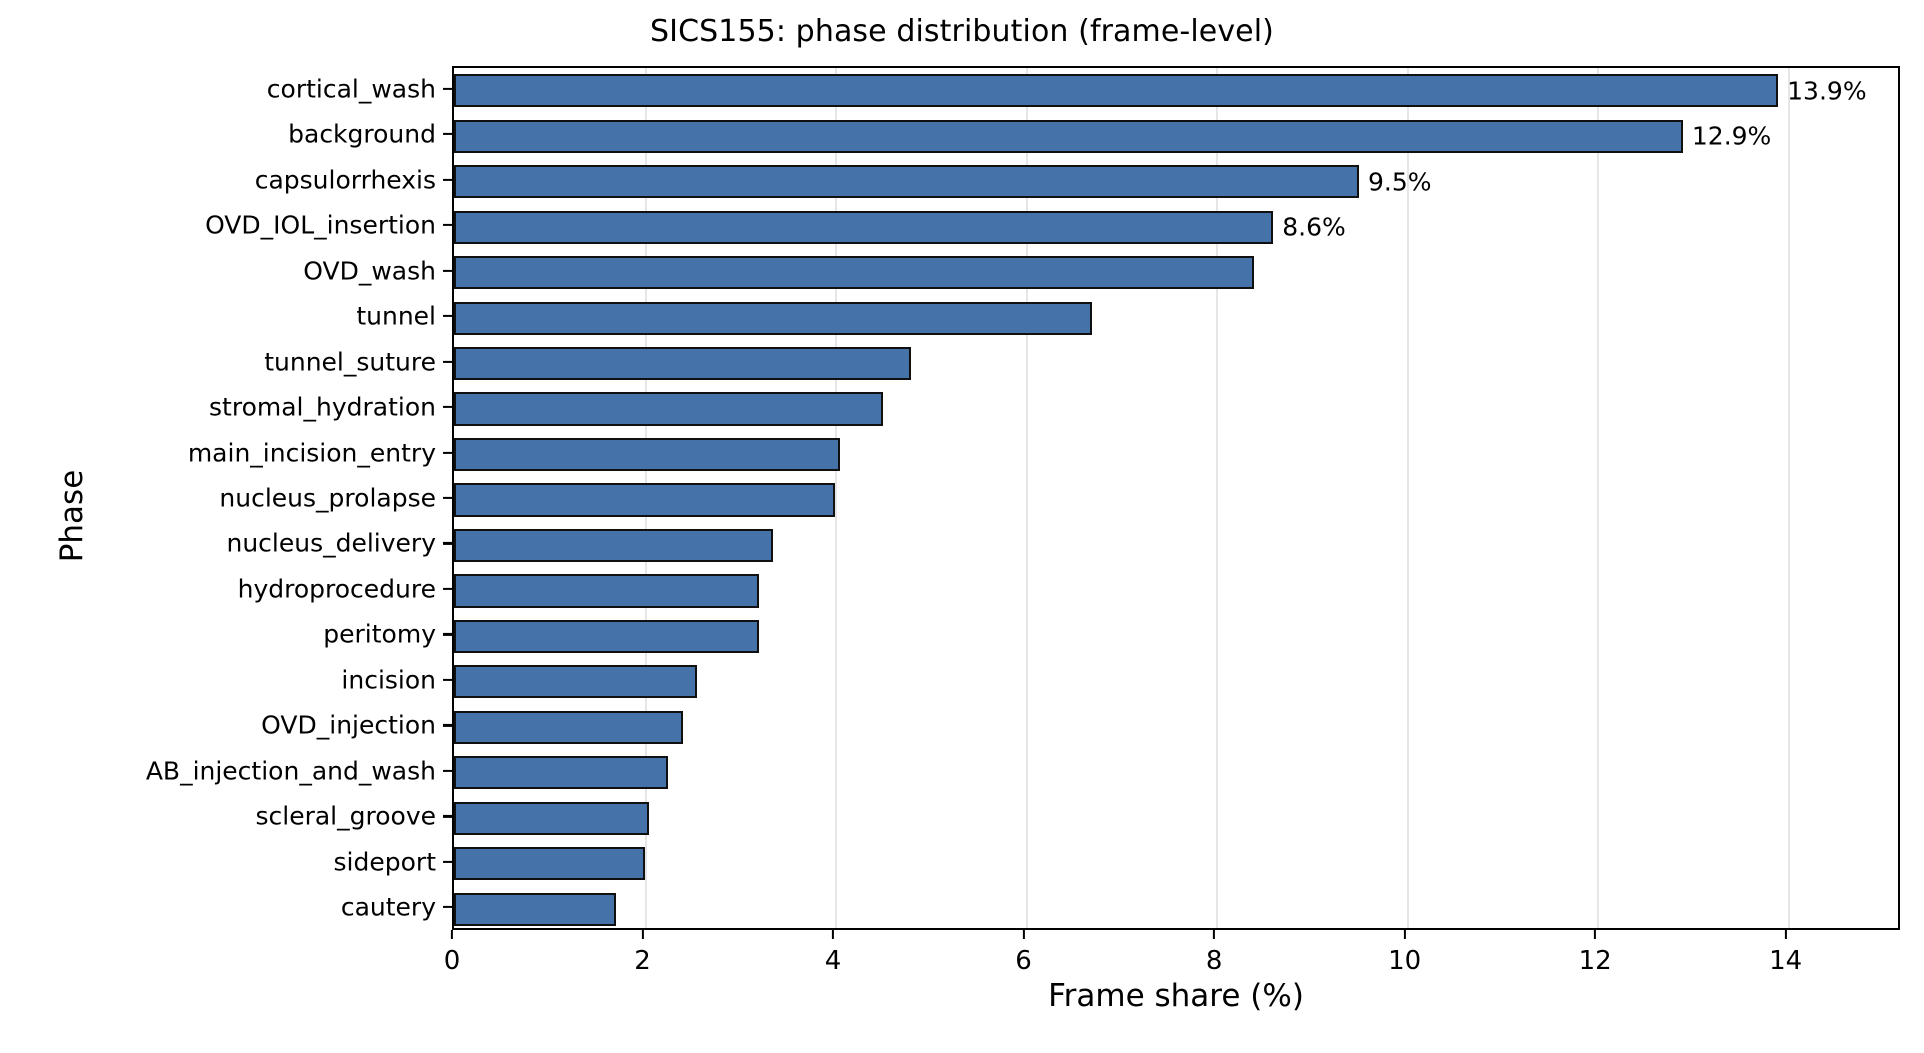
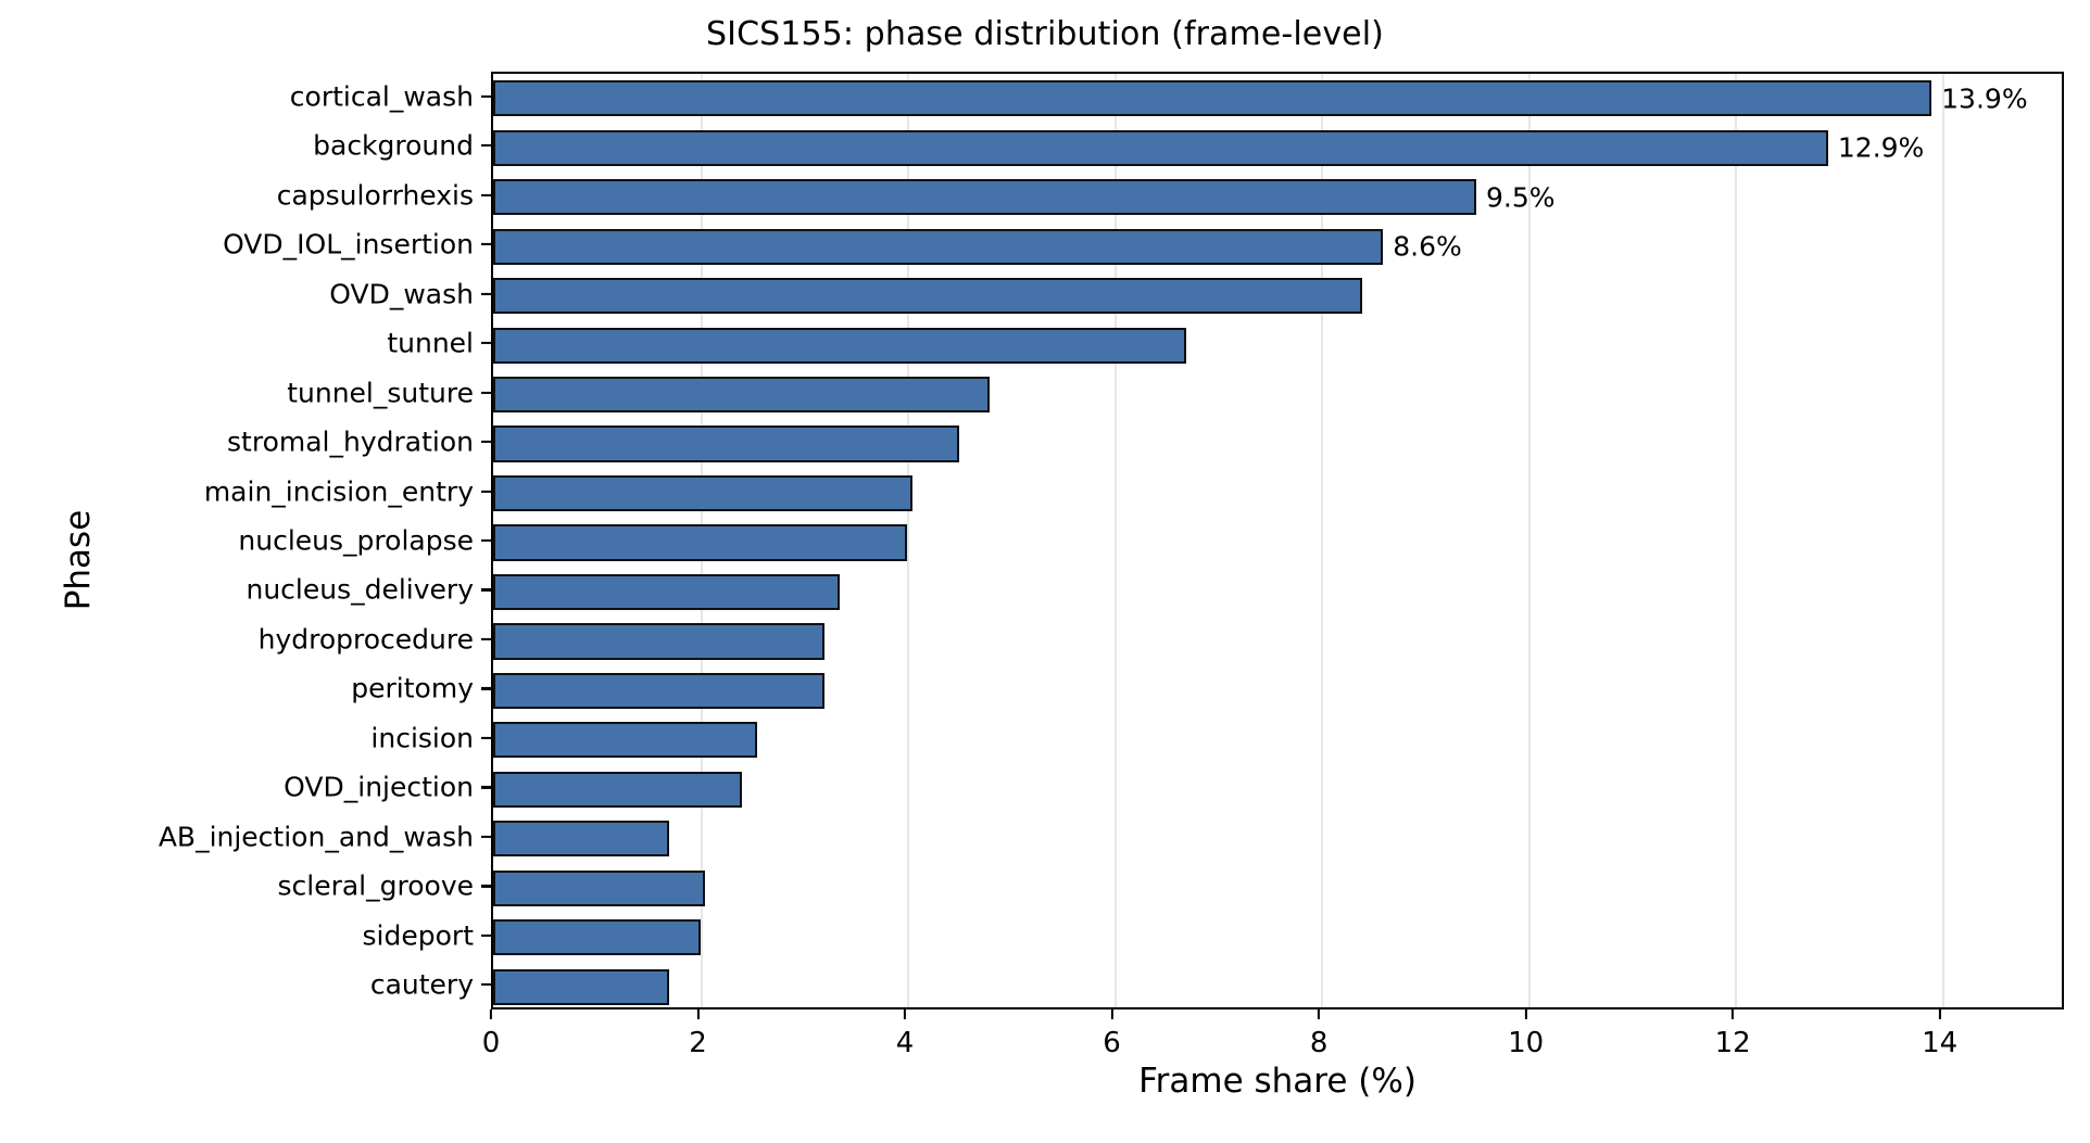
AB_injection_and_wash: 2.2 -> 1.7
